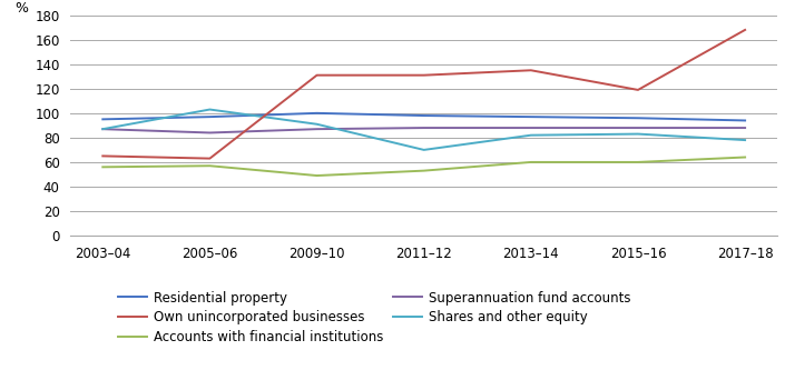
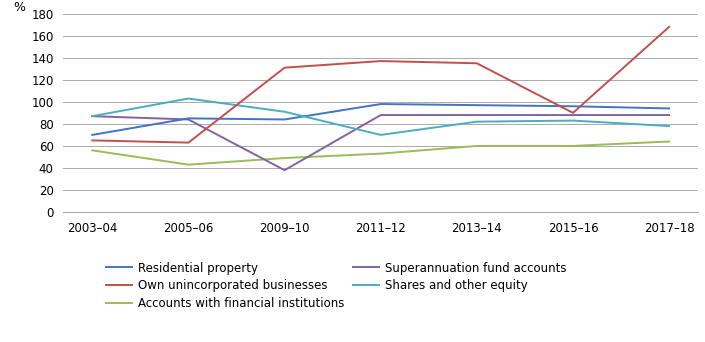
Residential property/2003–04: 95 -> 70
Residential property/2005–06: 97 -> 85
Accounts with financial institutions/2005–06: 57 -> 43
Residential property/2009–10: 100 -> 84
Superannuation fund accounts/2009–10: 87 -> 38
Own unincorporated businesses/2011–12: 131 -> 137
Own unincorporated businesses/2015–16: 119 -> 90
